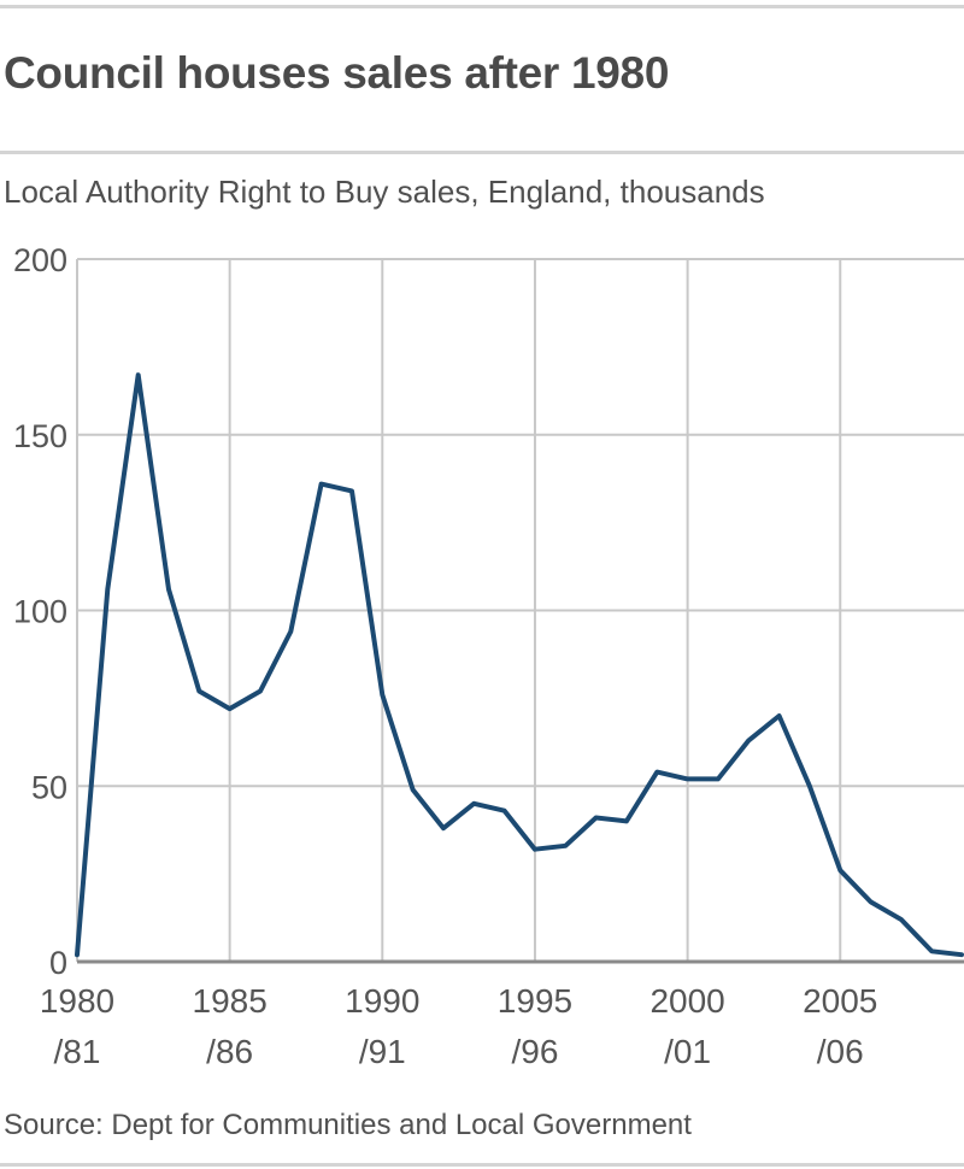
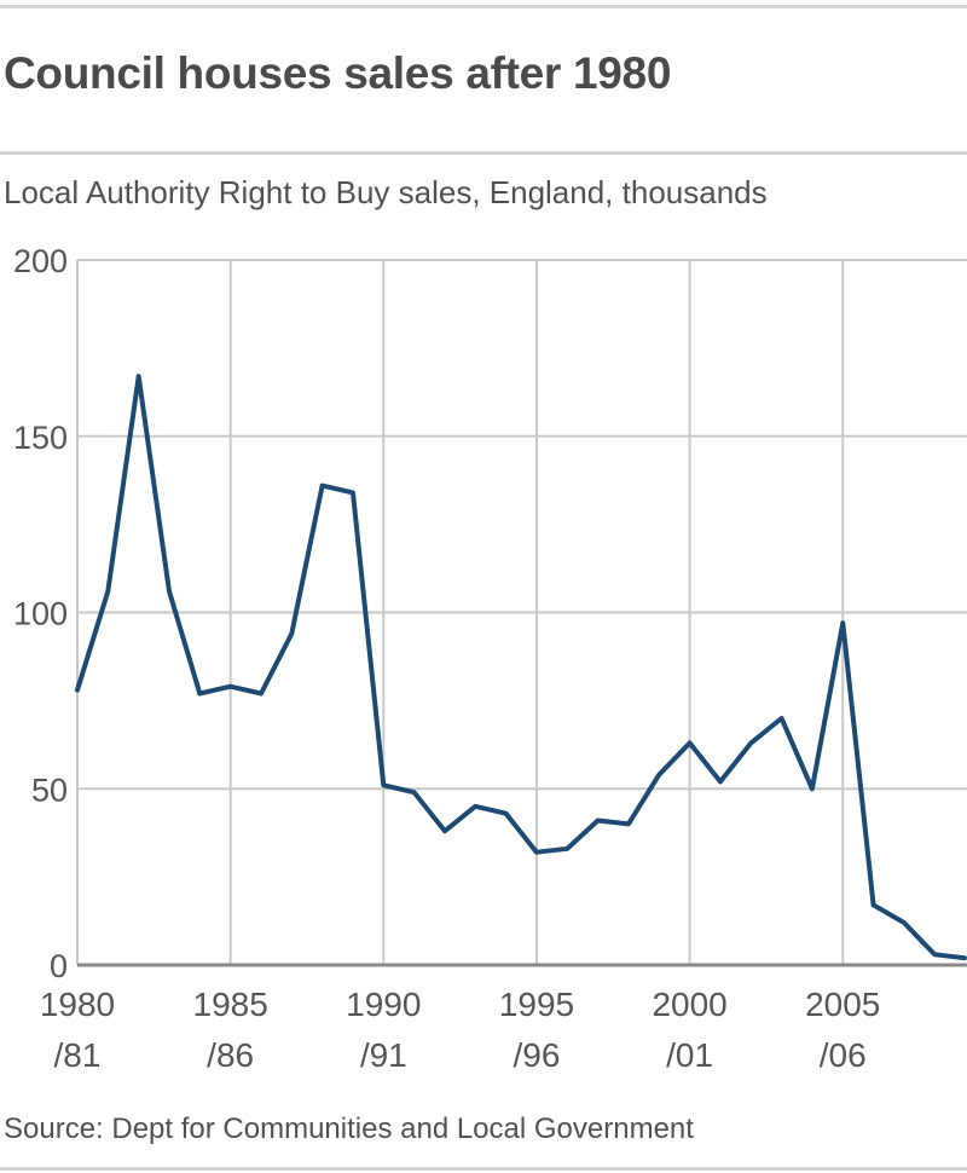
1980/81: 2 -> 78
1985/86: 72 -> 79
1990/91: 76 -> 51
2000/01: 52 -> 63
2005/06: 26 -> 97
